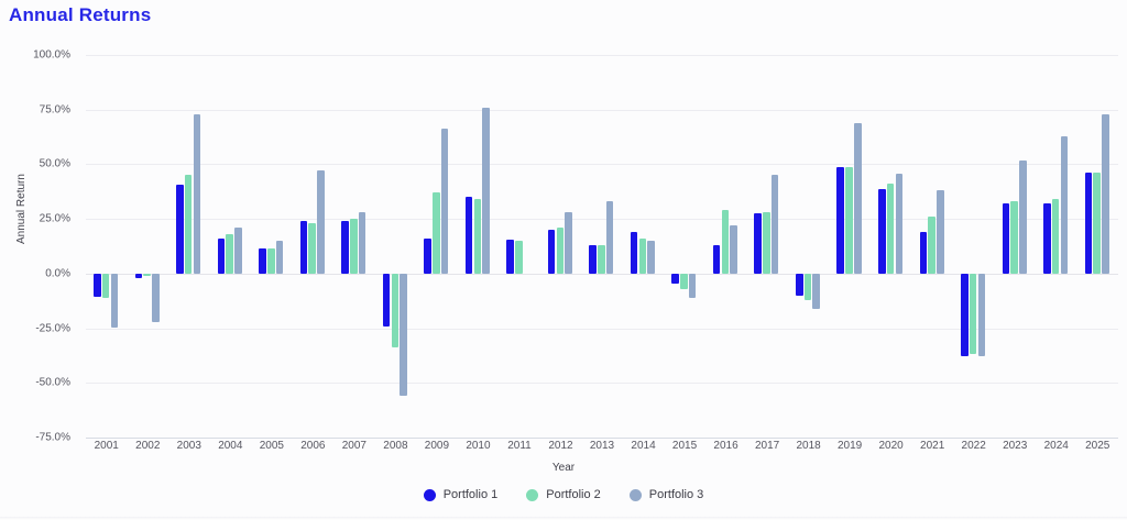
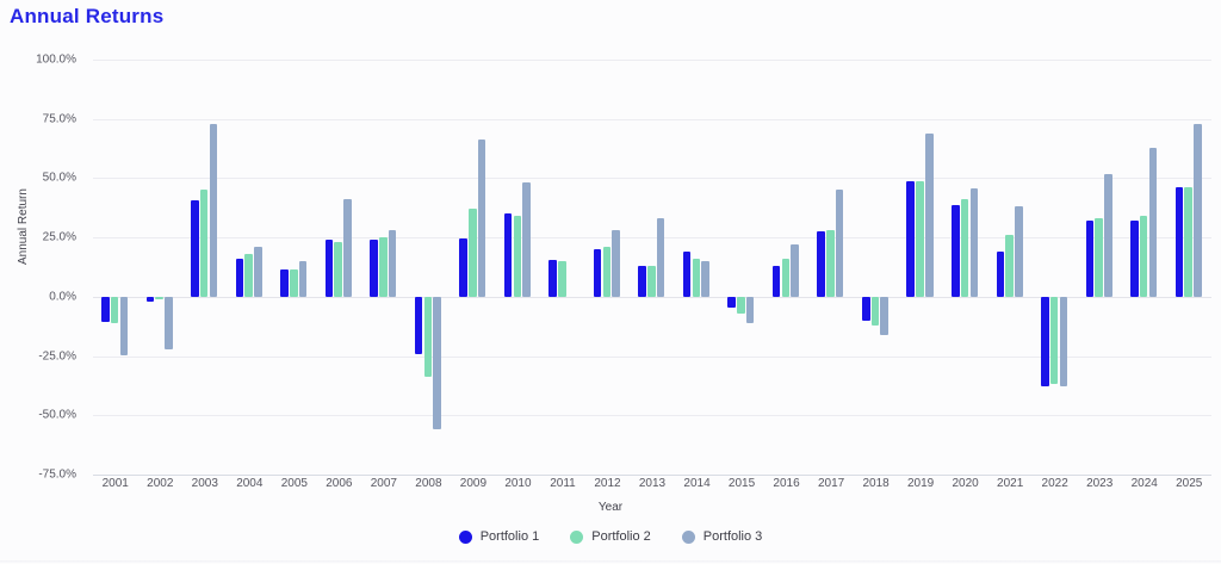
Portfolio 3/2006: 47% -> 41%
Portfolio 1/2009: 16% -> 25%
Portfolio 3/2010: 76% -> 48%
Portfolio 2/2016: 29% -> 16%
